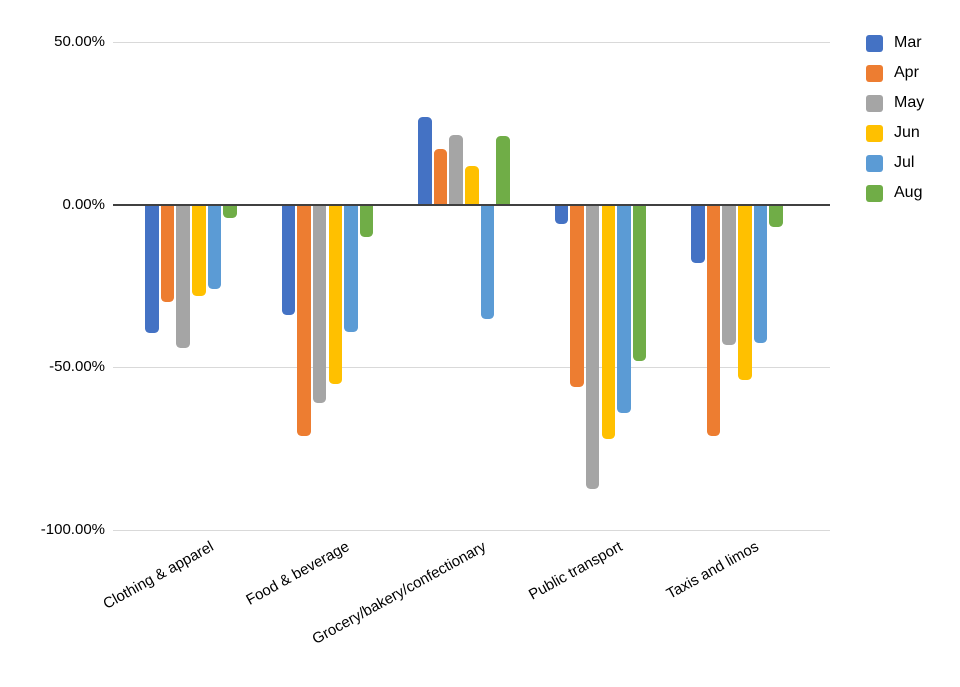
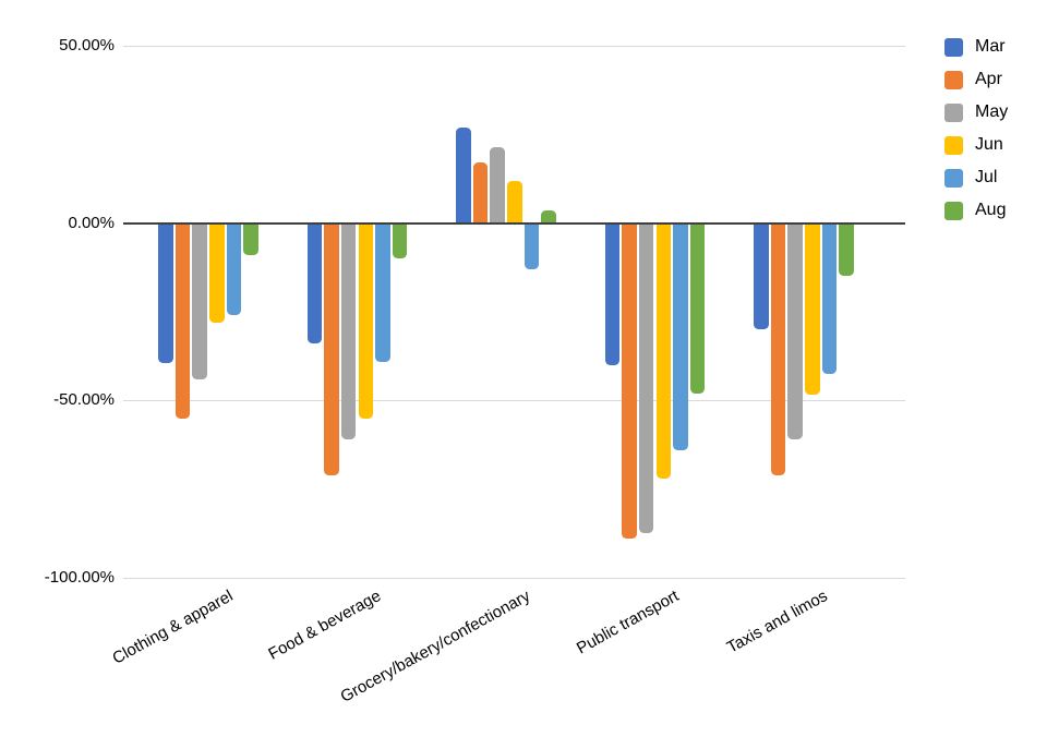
Apr/Clothing & apparel: -30% -> -55%
Aug/Clothing & apparel: -4% -> -9%
Jul/Grocery/bakery/confectionary: -35% -> -13%
Aug/Grocery/bakery/confectionary: 21% -> 4%
Mar/Public transport: -6% -> -40%
Apr/Public transport: -56% -> -89%
Mar/Taxis and limos: -18% -> -30%
May/Taxis and limos: -43% -> -61%
Jun/Taxis and limos: -54% -> -48%
Aug/Taxis and limos: -7% -> -15%
